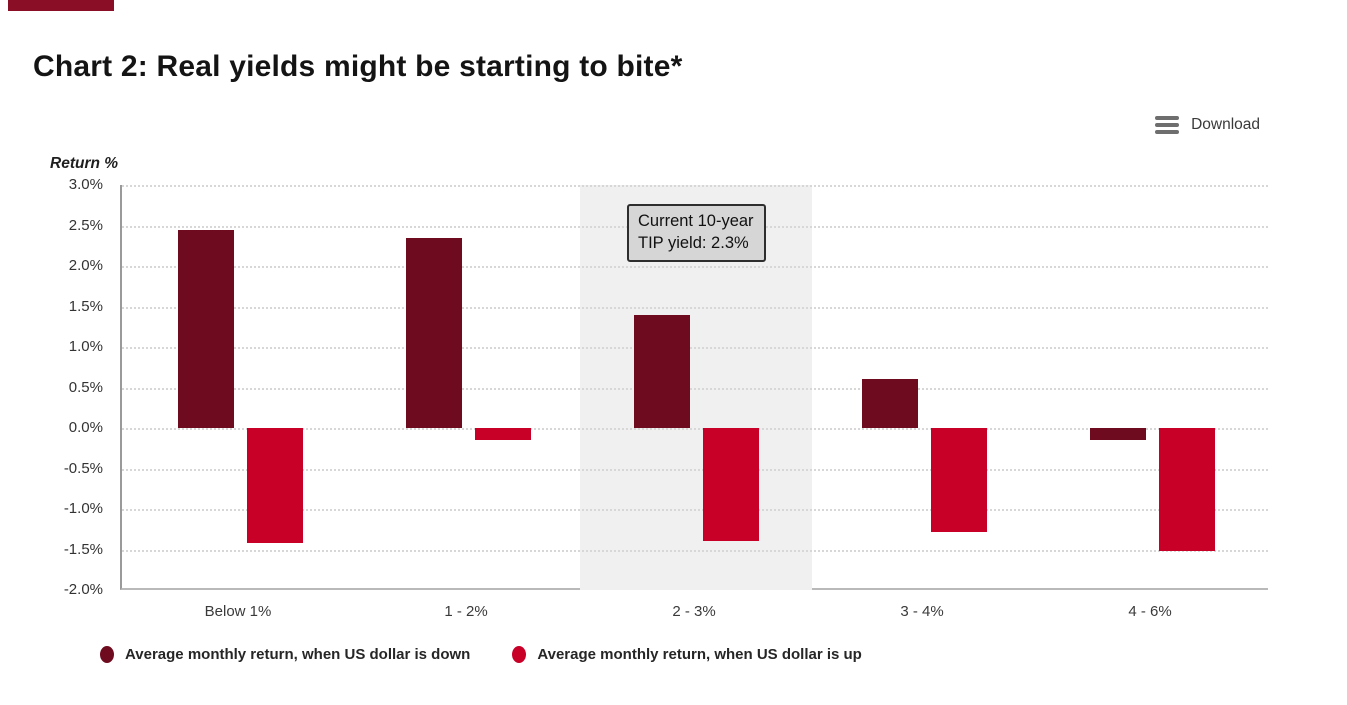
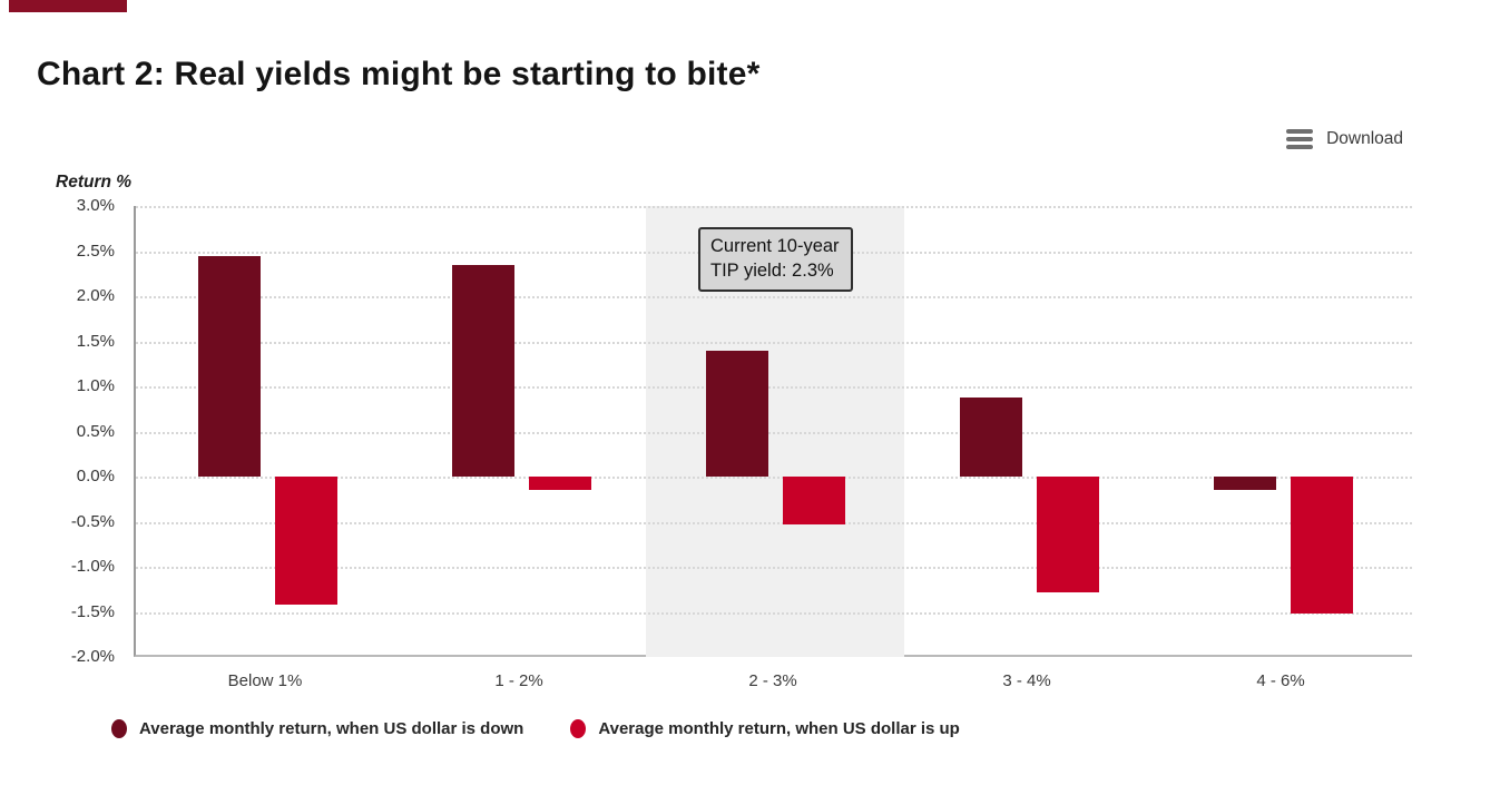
Average monthly return, when US dollar is up/2 - 3%: -1.4% -> -0.5%
Average monthly return, when US dollar is down/3 - 4%: 0.6% -> 0.9%
